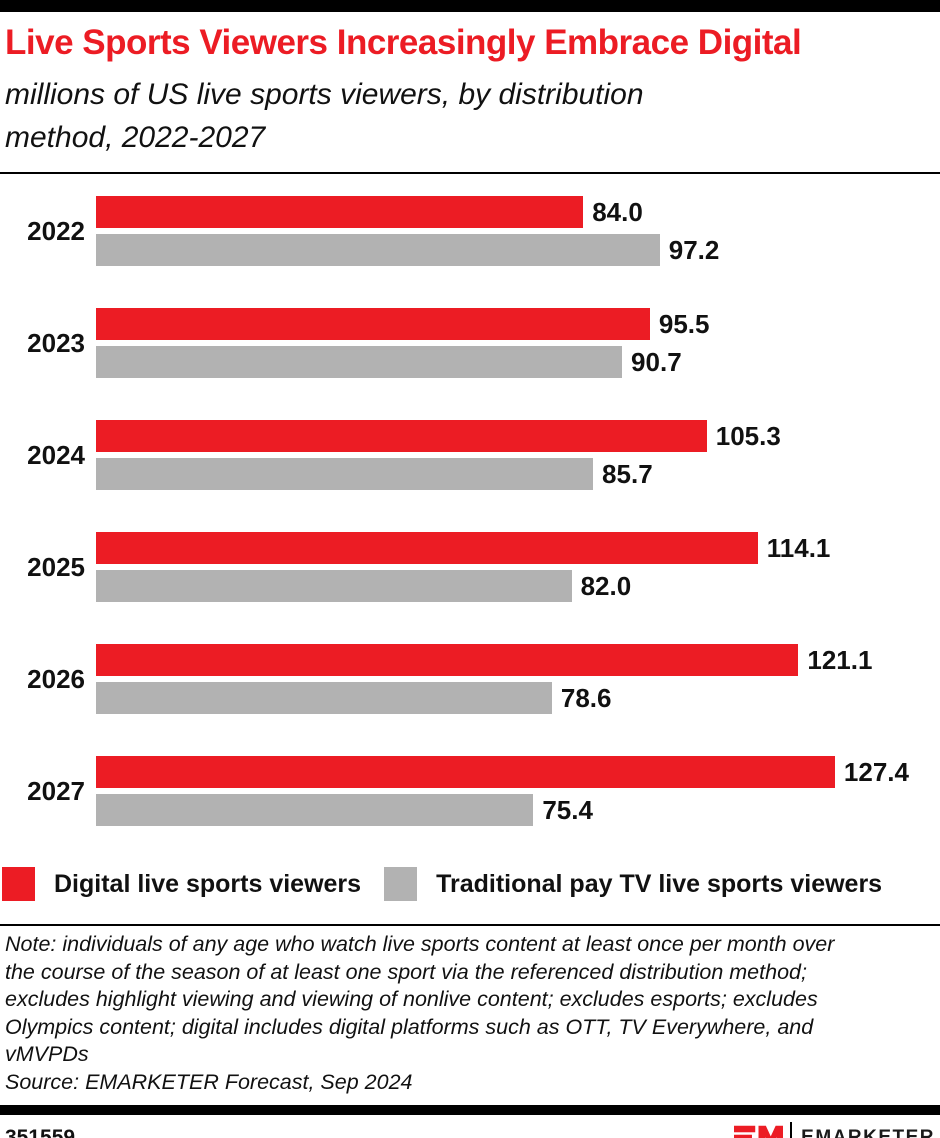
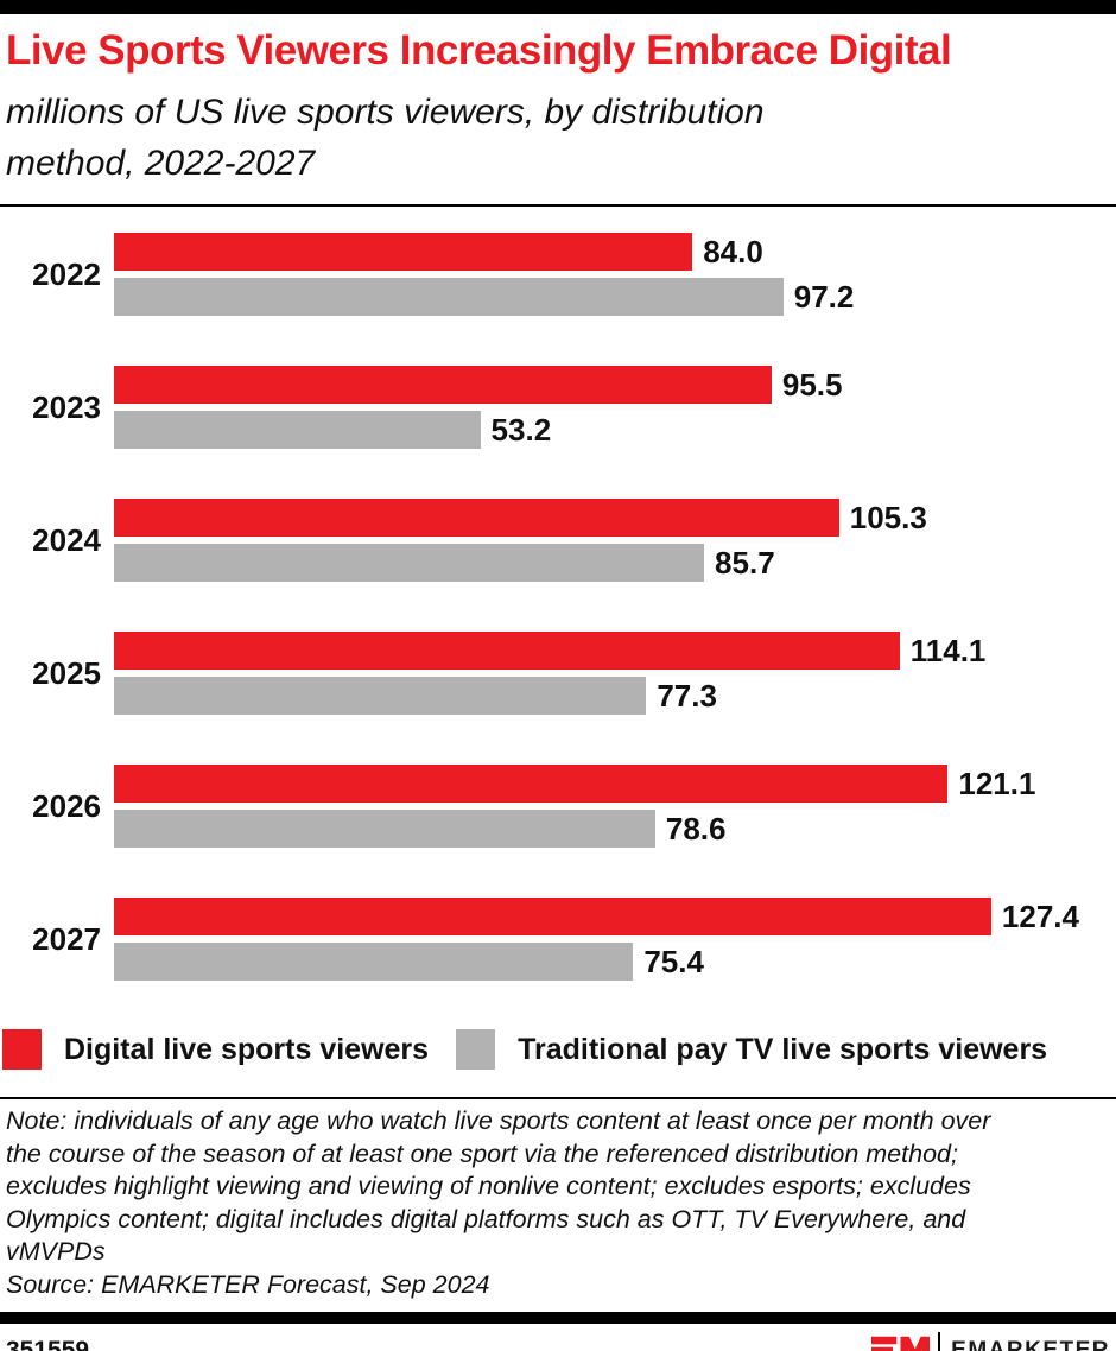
Traditional pay TV live sports viewers/2023: 90.7 -> 53.2
Traditional pay TV live sports viewers/2025: 82.0 -> 77.3
